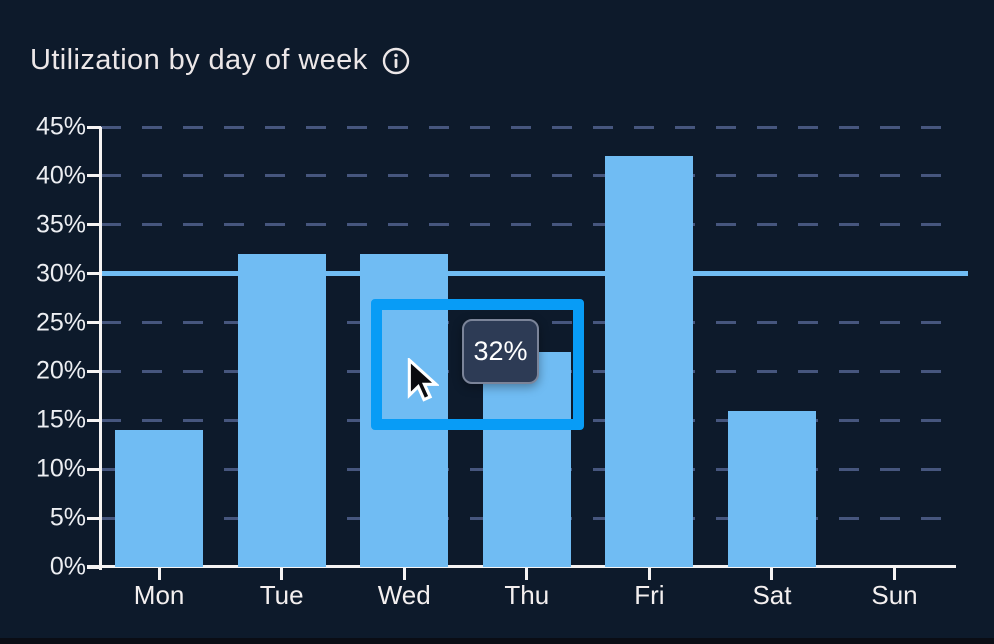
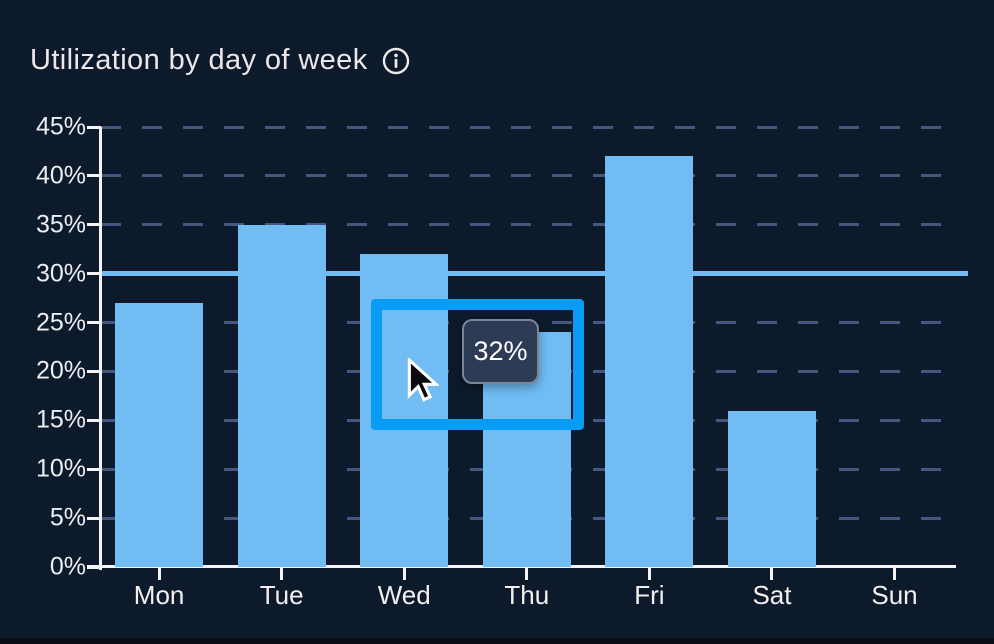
Mon: 14% -> 27%
Tue: 32% -> 35%
Thu: 22% -> 24%
